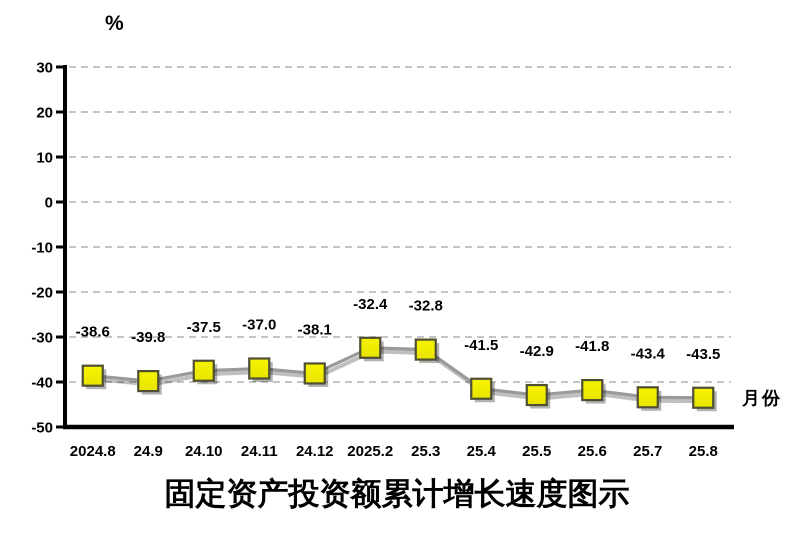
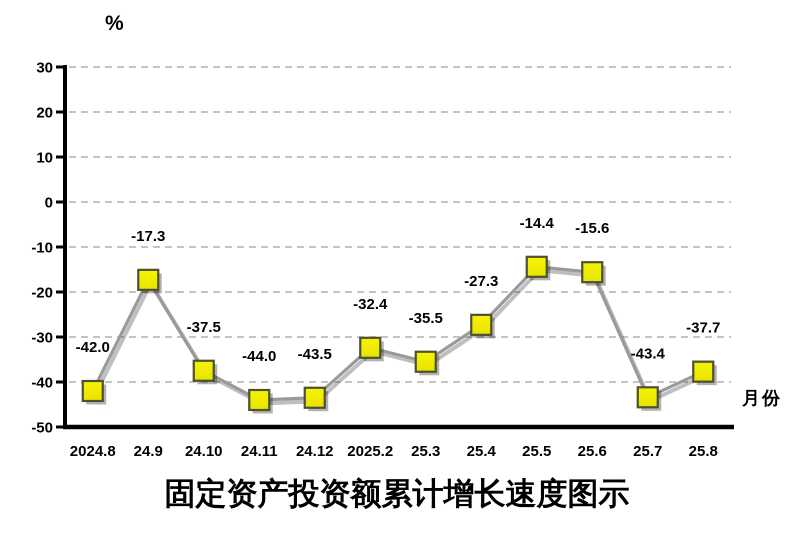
2024.8: -38.6 -> -42.0
24.9: -39.8 -> -17.3
24.11: -37.0 -> -44.0
24.12: -38.1 -> -43.5
25.3: -32.8 -> -35.5
25.4: -41.5 -> -27.3
25.5: -42.9 -> -14.4
25.6: -41.8 -> -15.6
25.8: -43.5 -> -37.7
